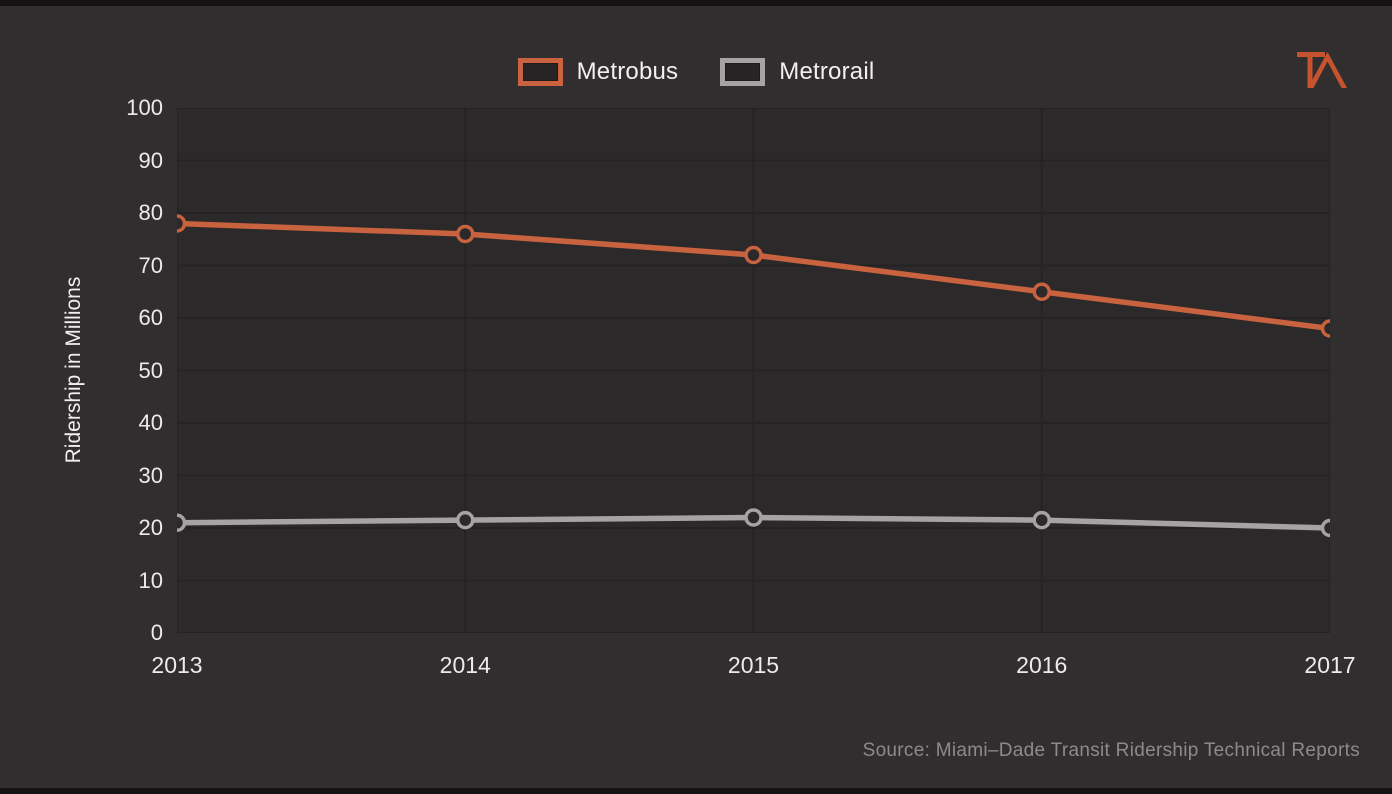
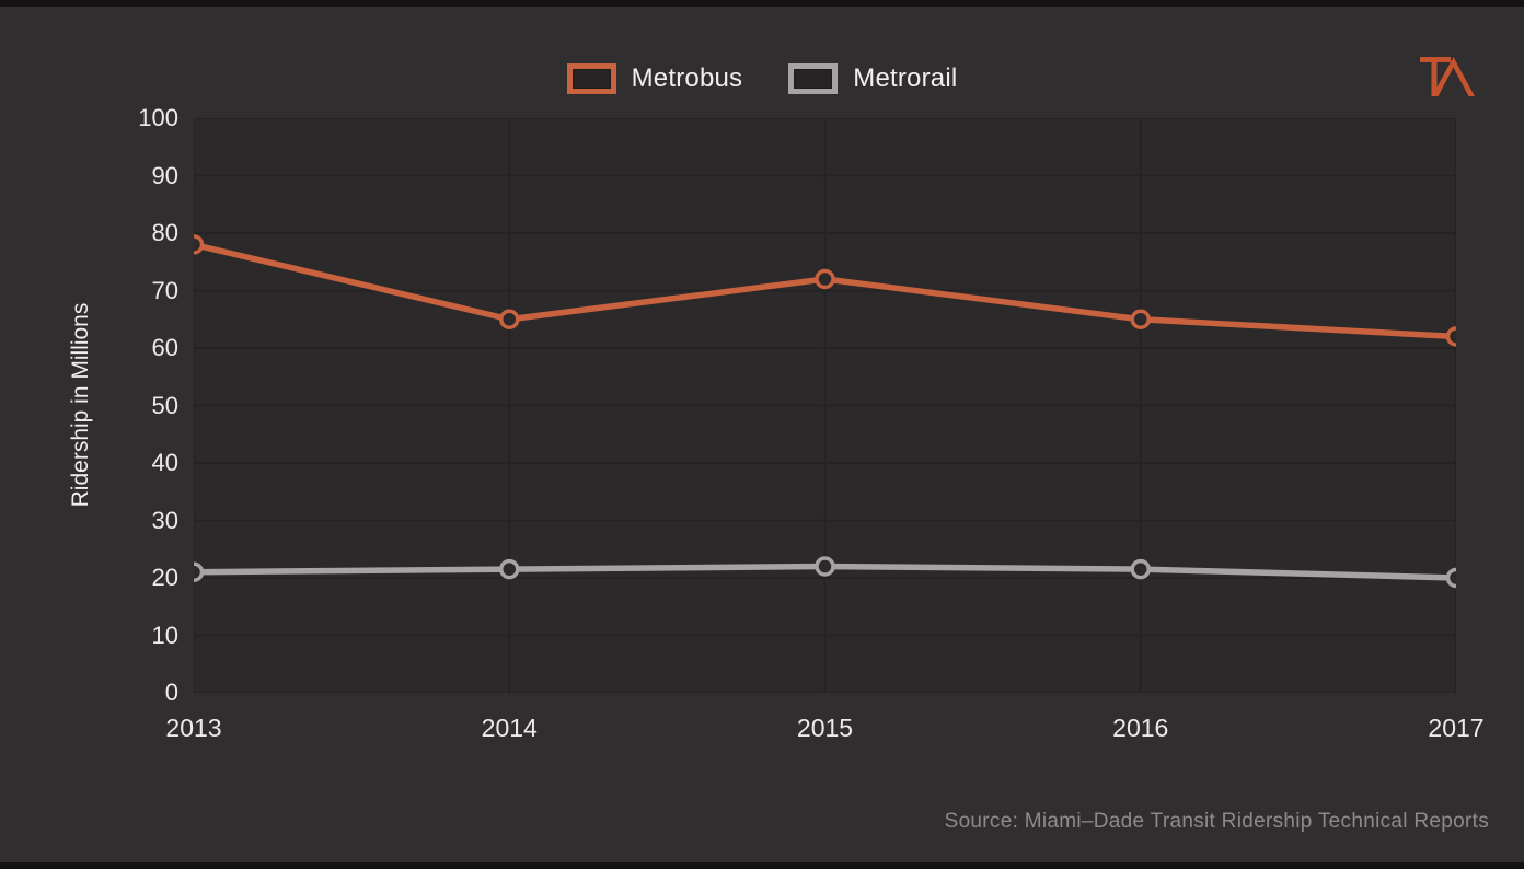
Metrobus/2014: 76 -> 65
Metrobus/2017: 58 -> 62
